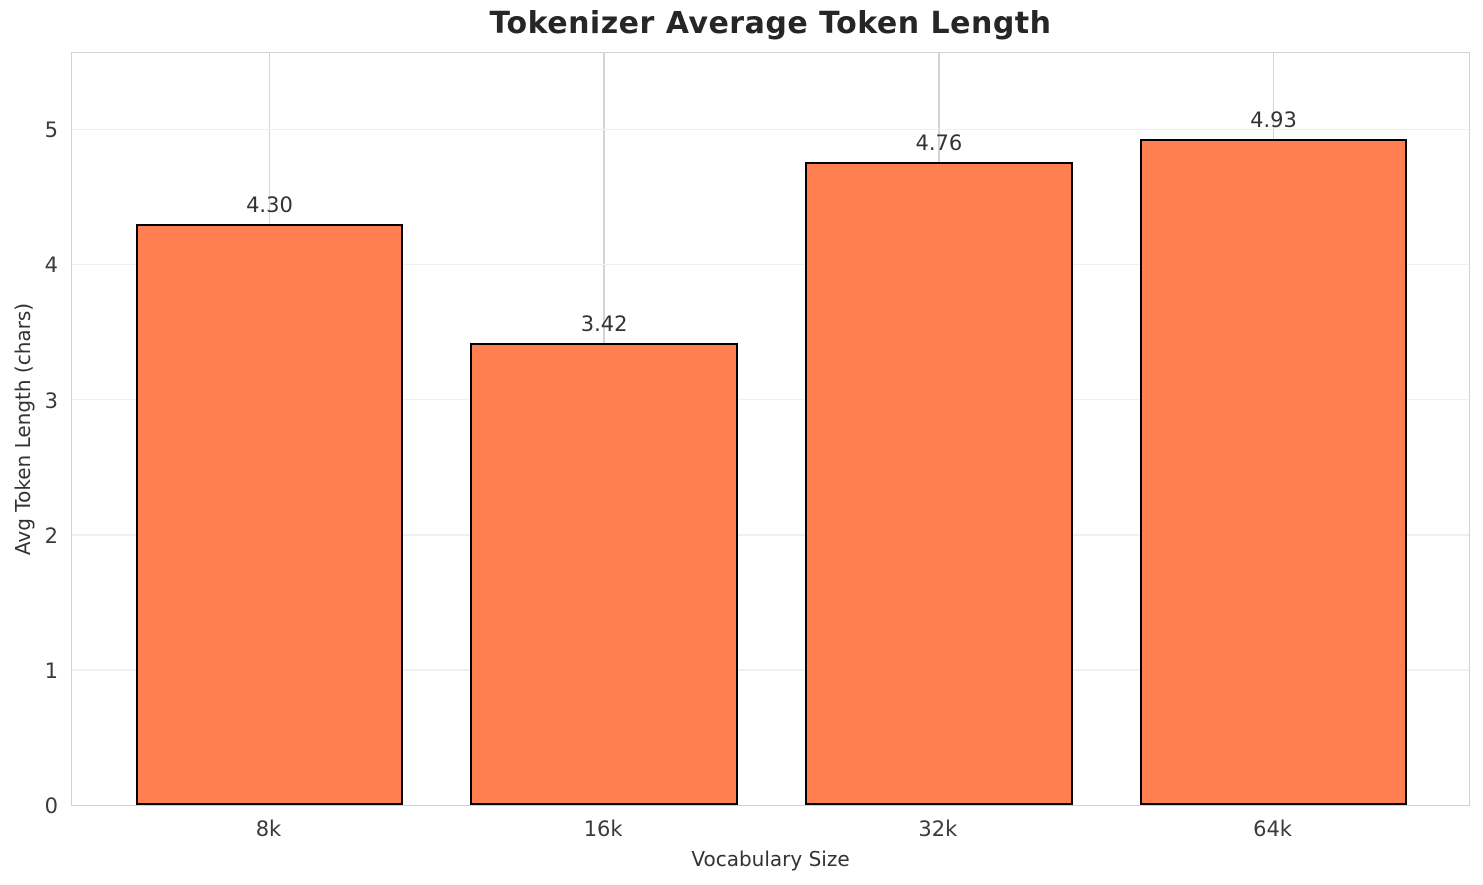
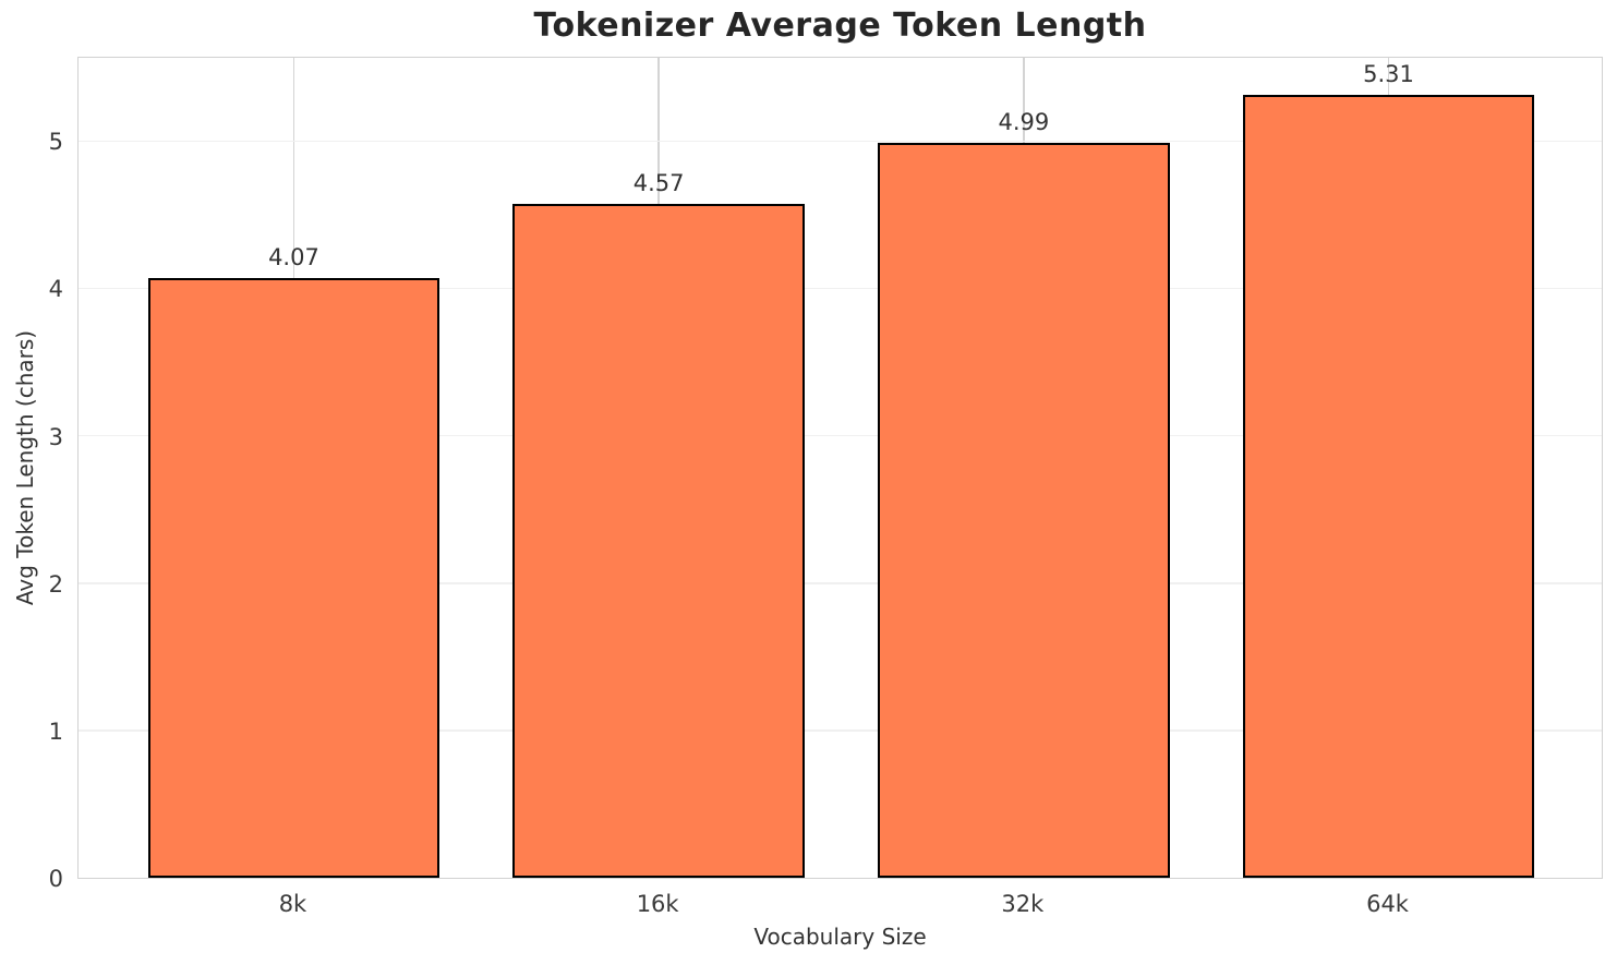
8k: 4.30 -> 4.07
16k: 3.42 -> 4.57
32k: 4.76 -> 4.99
64k: 4.93 -> 5.31
